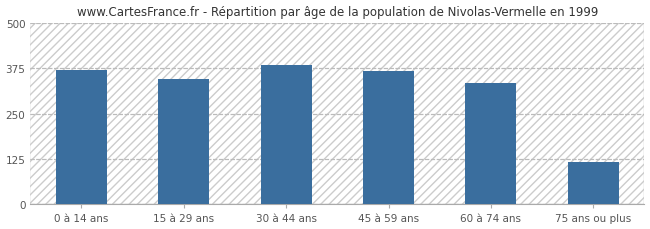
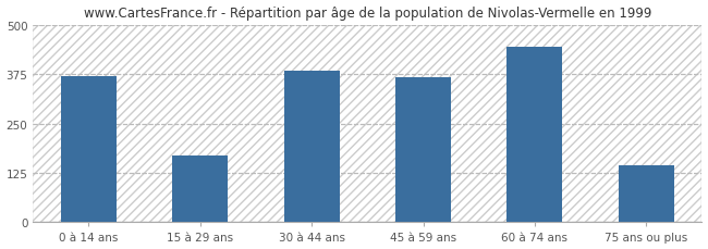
15 à 29 ans: 345 -> 170
60 à 74 ans: 335 -> 445
75 ans ou plus: 117 -> 145
